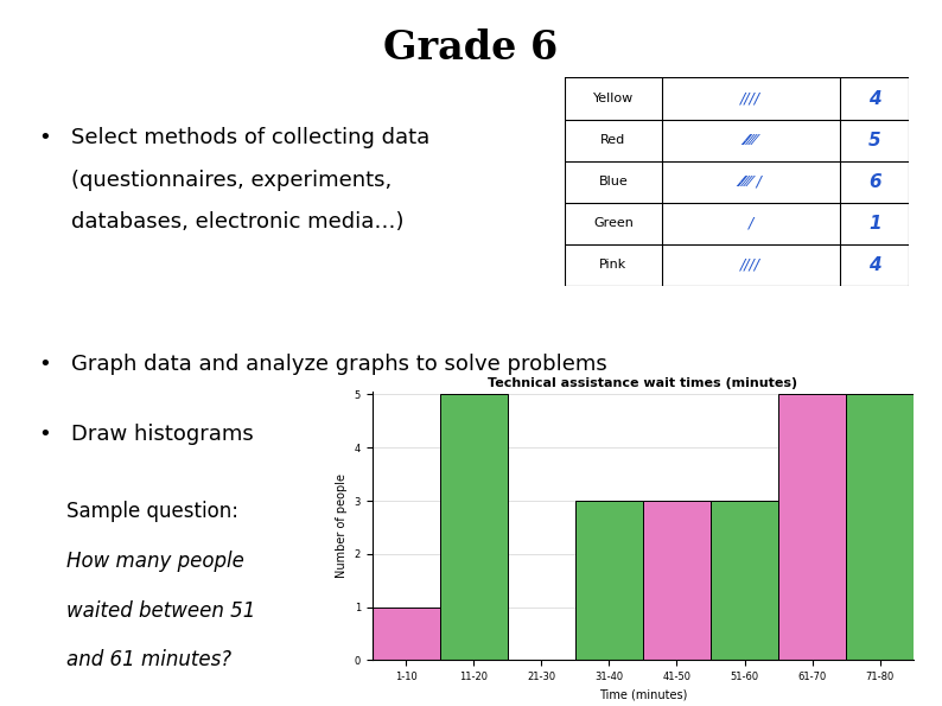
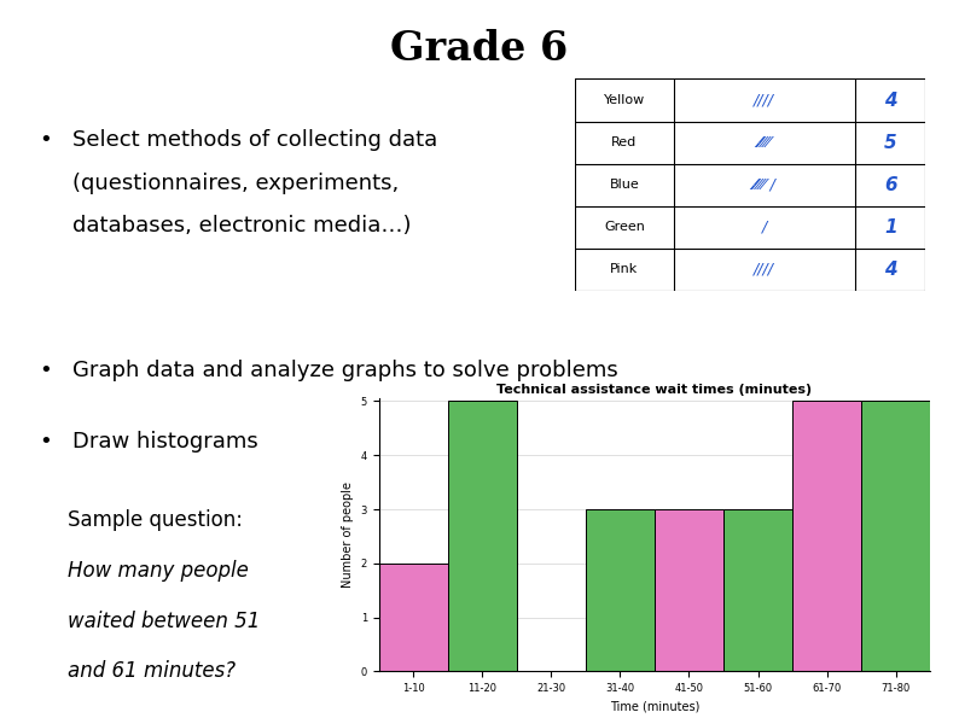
1-10: 1 -> 2
